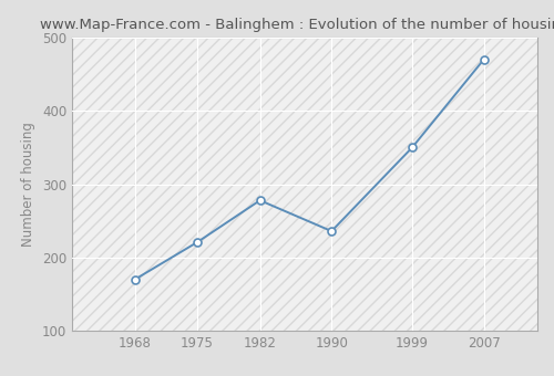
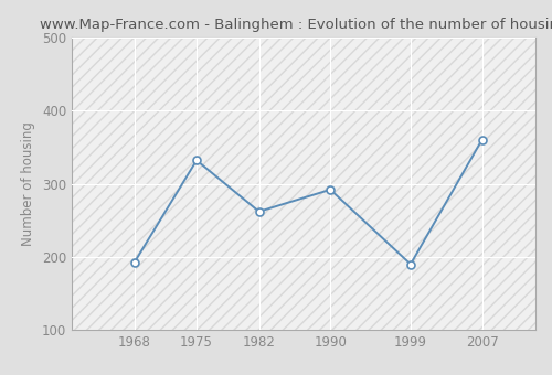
1968: 170 -> 192
1975: 221 -> 332
1982: 278 -> 262
1990: 236 -> 292
1999: 350 -> 190
2007: 470 -> 360
